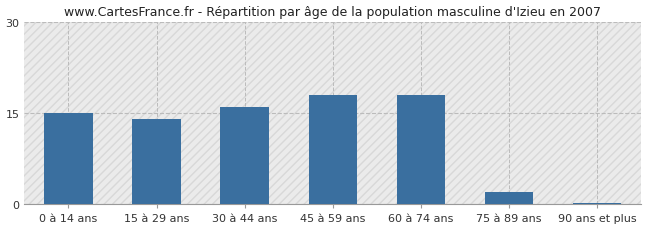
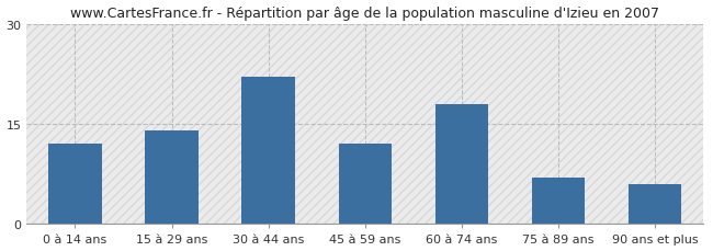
0 à 14 ans: 15.0 -> 12.0
30 à 44 ans: 16.0 -> 22.0
45 à 59 ans: 18.0 -> 12.0
75 à 89 ans: 2.0 -> 7.0
90 ans et plus: 0.3 -> 6.0
